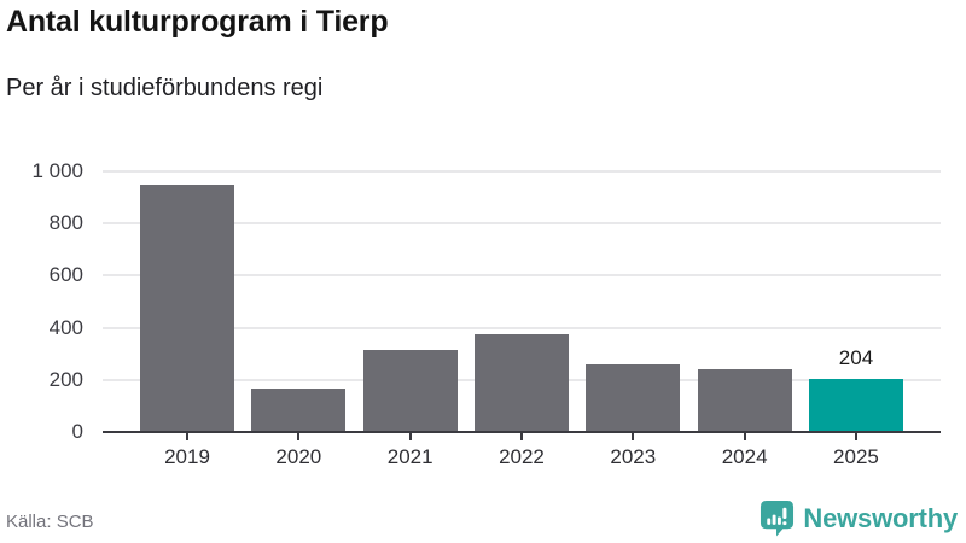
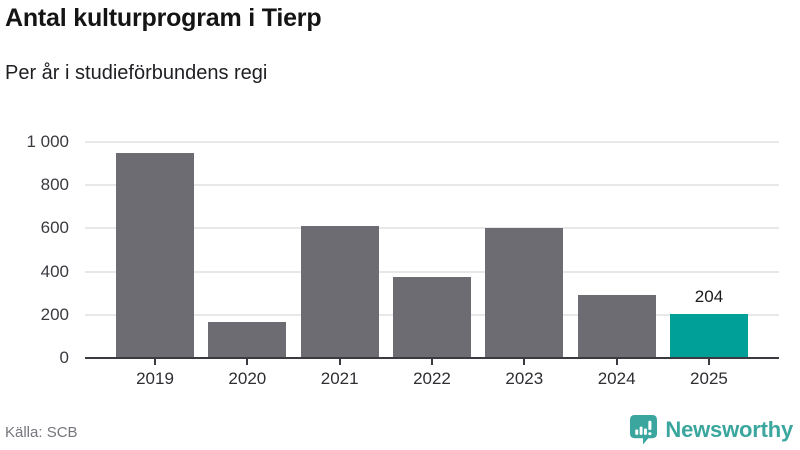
2021: 320 -> 610
2023: 260 -> 600
2024: 240 -> 290
